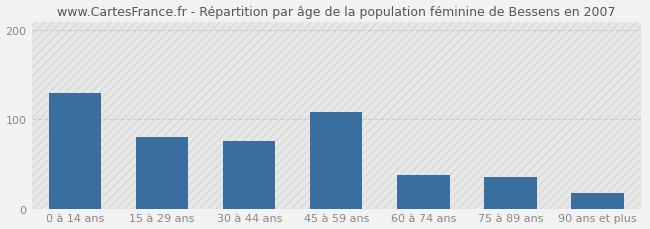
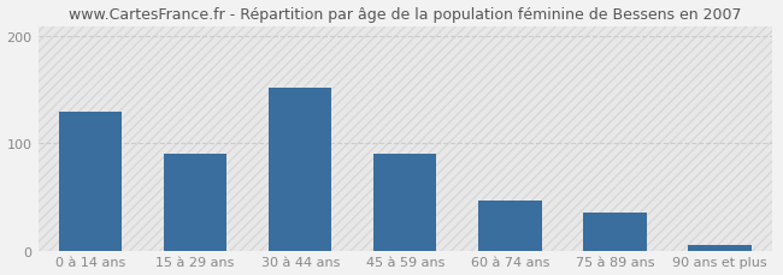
15 à 29 ans: 80 -> 90
30 à 44 ans: 76 -> 152
45 à 59 ans: 108 -> 90
60 à 74 ans: 38 -> 47
90 ans et plus: 18 -> 5
